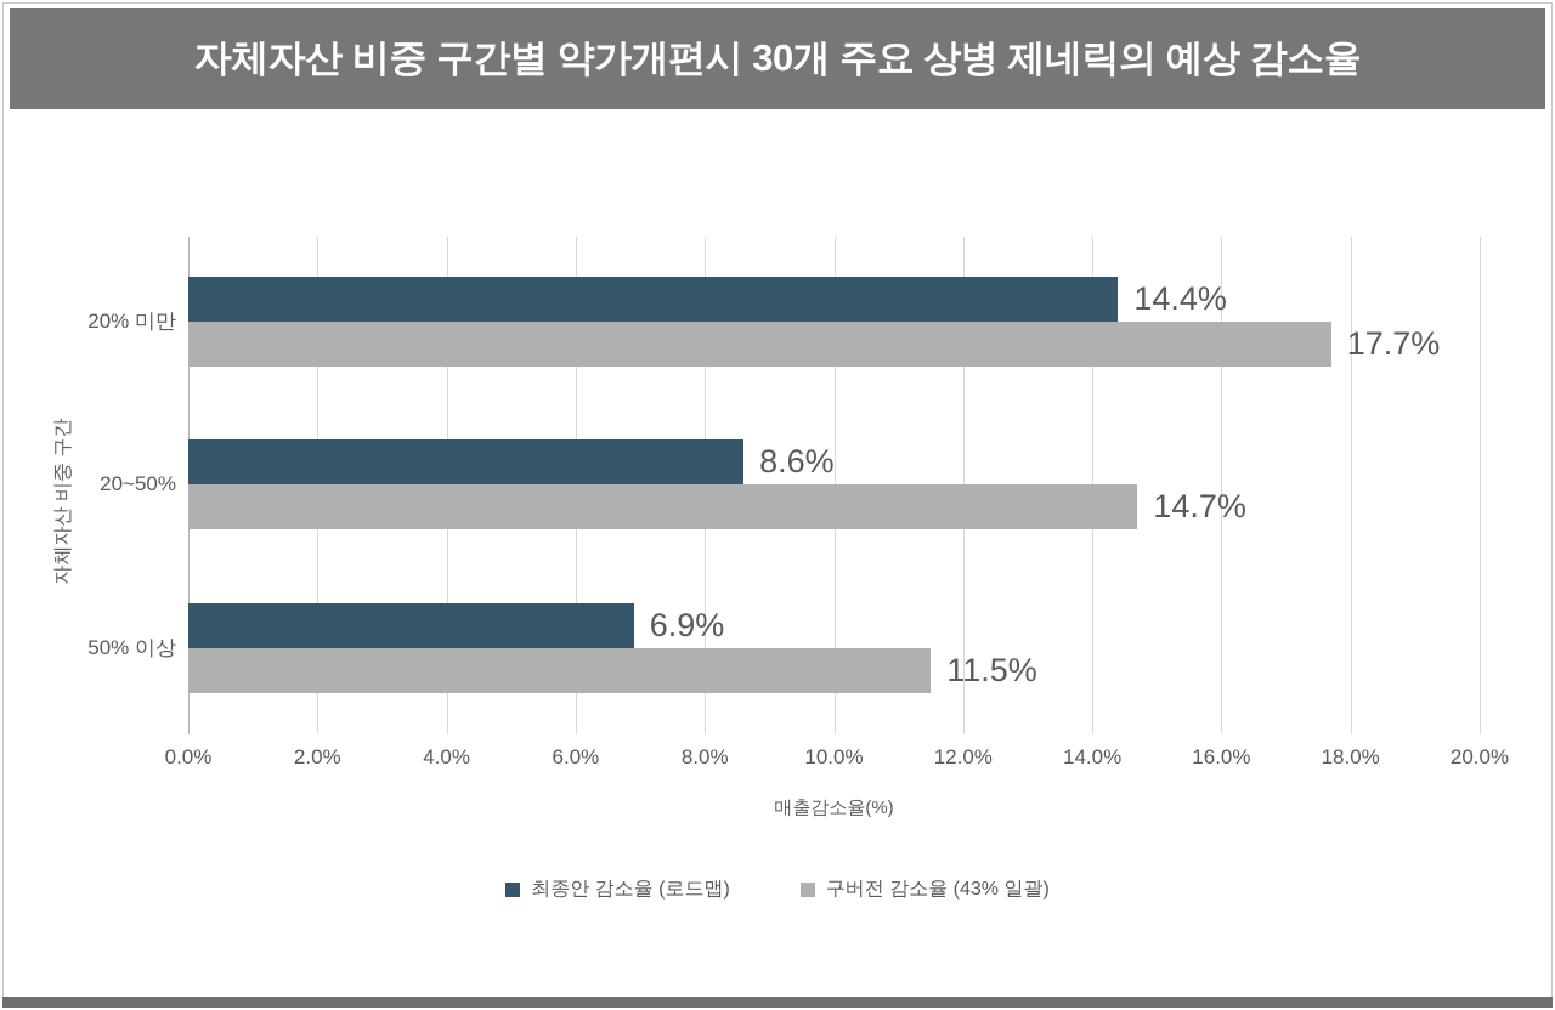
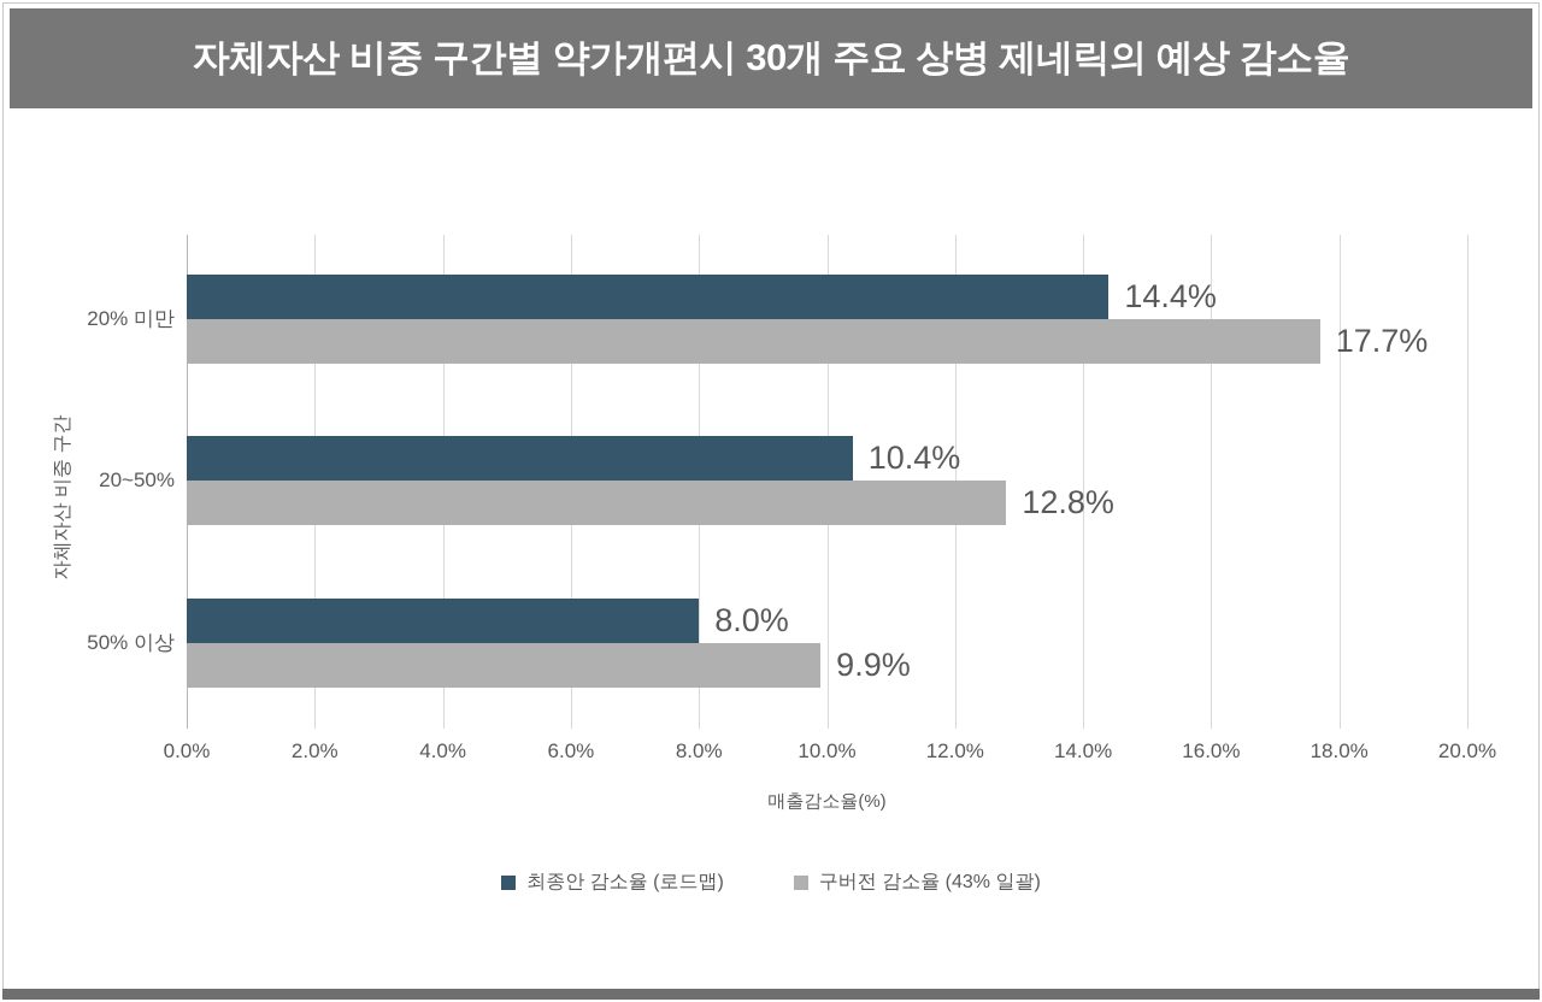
최종안 감소율 (로드맵)/20~50%: 8.6% -> 10.4%
구버전 감소율 (43% 일괄)/20~50%: 14.7% -> 12.8%
최종안 감소율 (로드맵)/50% 이상: 6.9% -> 8.0%
구버전 감소율 (43% 일괄)/50% 이상: 11.5% -> 9.9%
